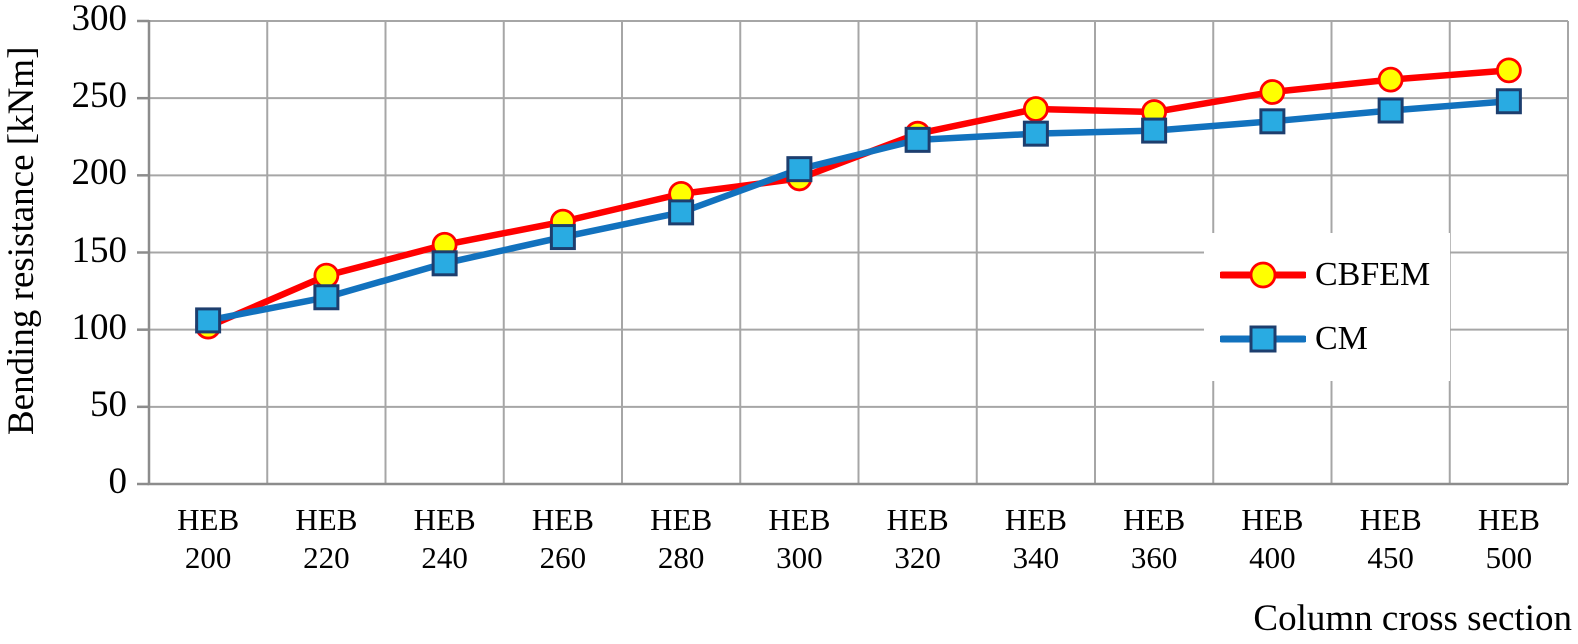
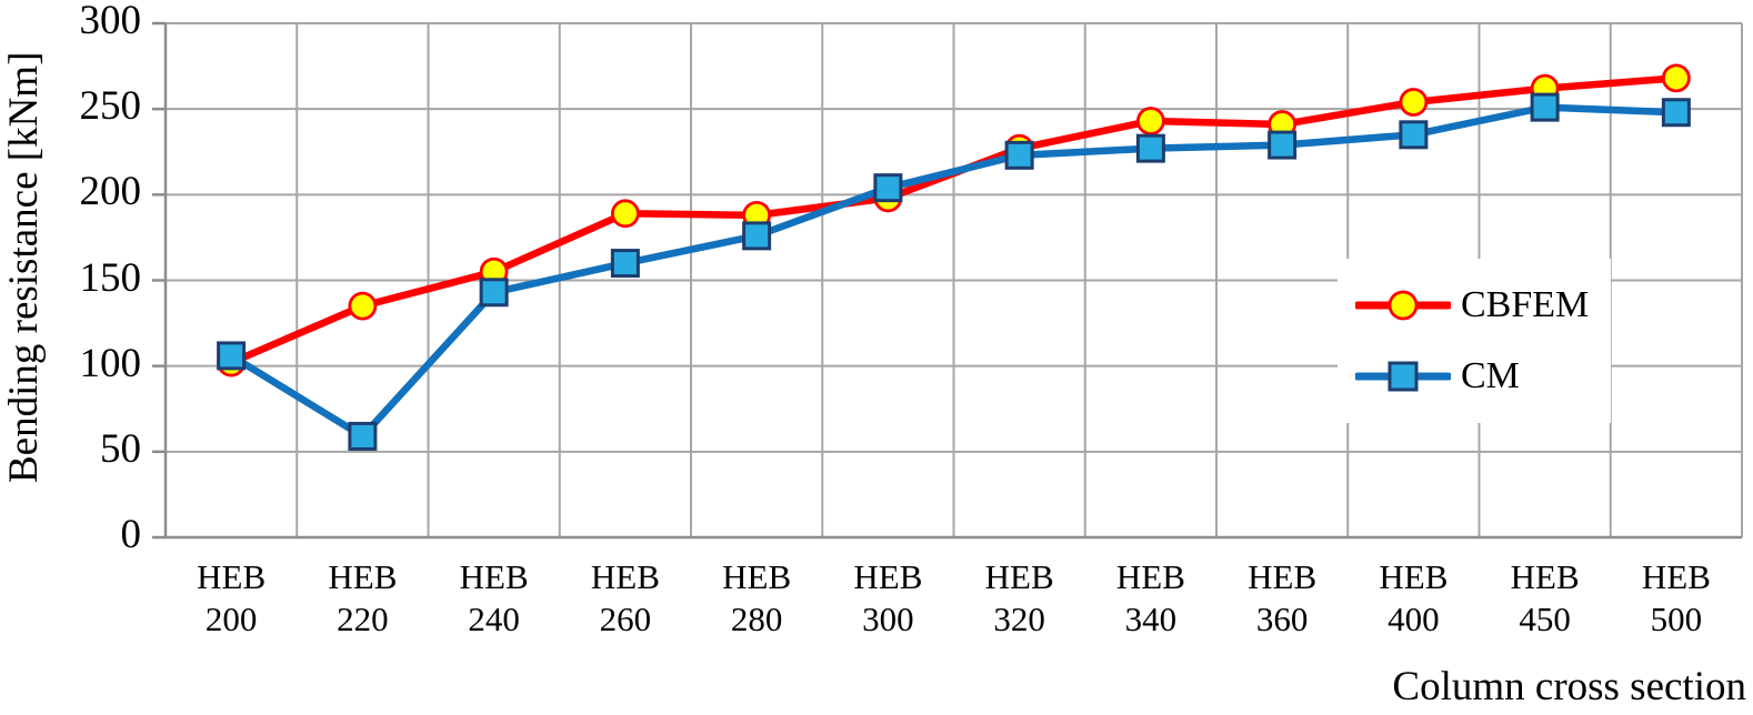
CM/HEB 220: 121 -> 59
CBFEM/HEB 260: 170 -> 189
CM/HEB 450: 242 -> 251
